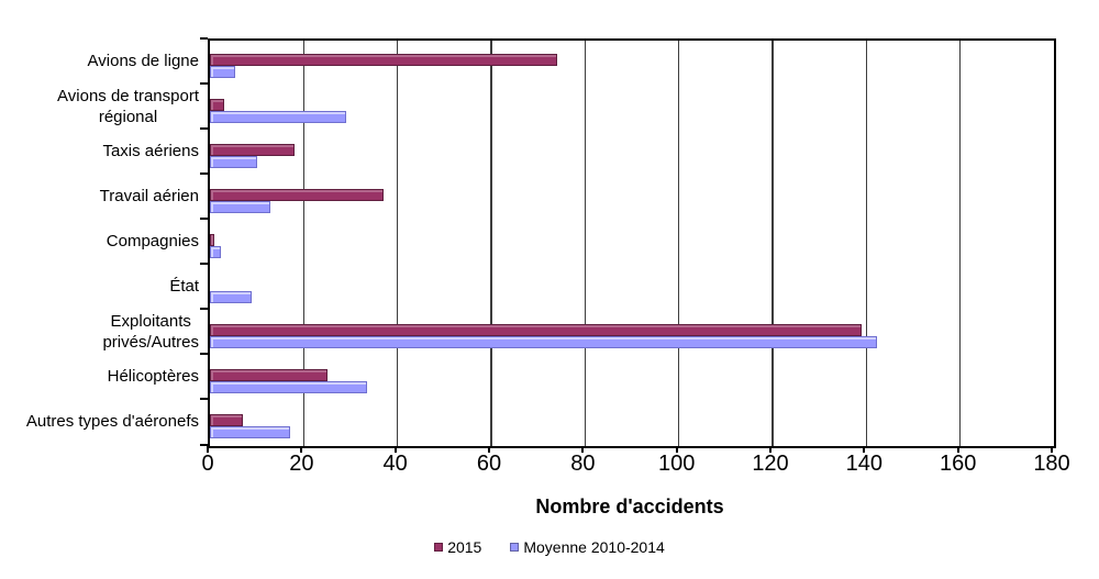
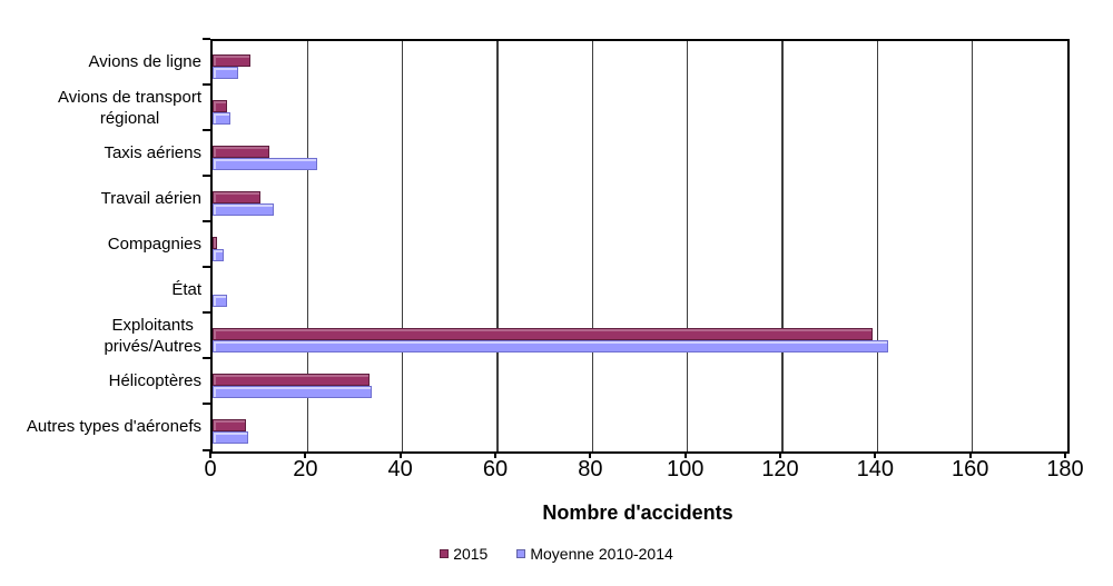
2015/Avions de ligne: 74 -> 8
Moyenne 2010-2014/Avions de transport régional: 29 -> 4
2015/Taxis aériens: 18 -> 12
Moyenne 2010-2014/Taxis aériens: 10 -> 22
2015/Travail aérien: 37 -> 10
Moyenne 2010-2014/État: 9 -> 3
2015/Hélicoptères: 25 -> 33
Moyenne 2010-2014/Autres types d'aéronefs: 17 -> 7
